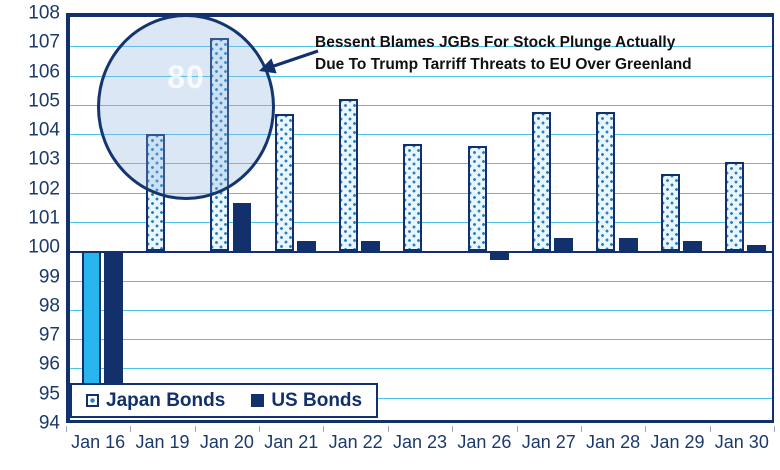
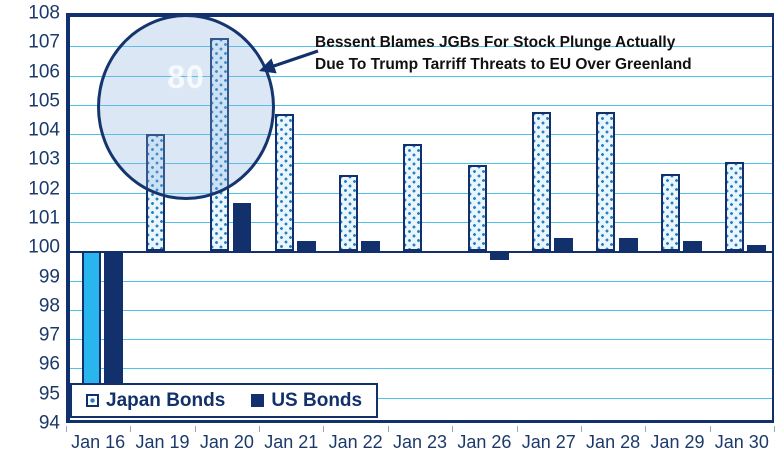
Japan Bonds/Jan 22: 105.2 -> 102.6
Japan Bonds/Jan 26: 103.6 -> 103.0
